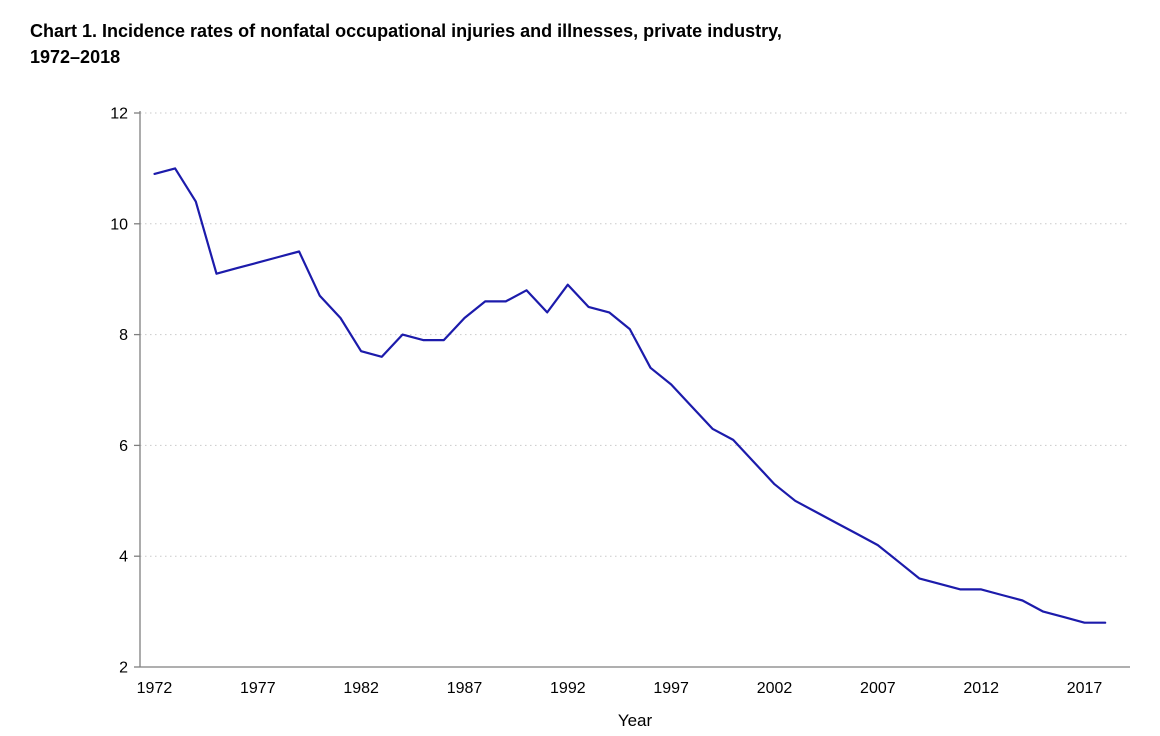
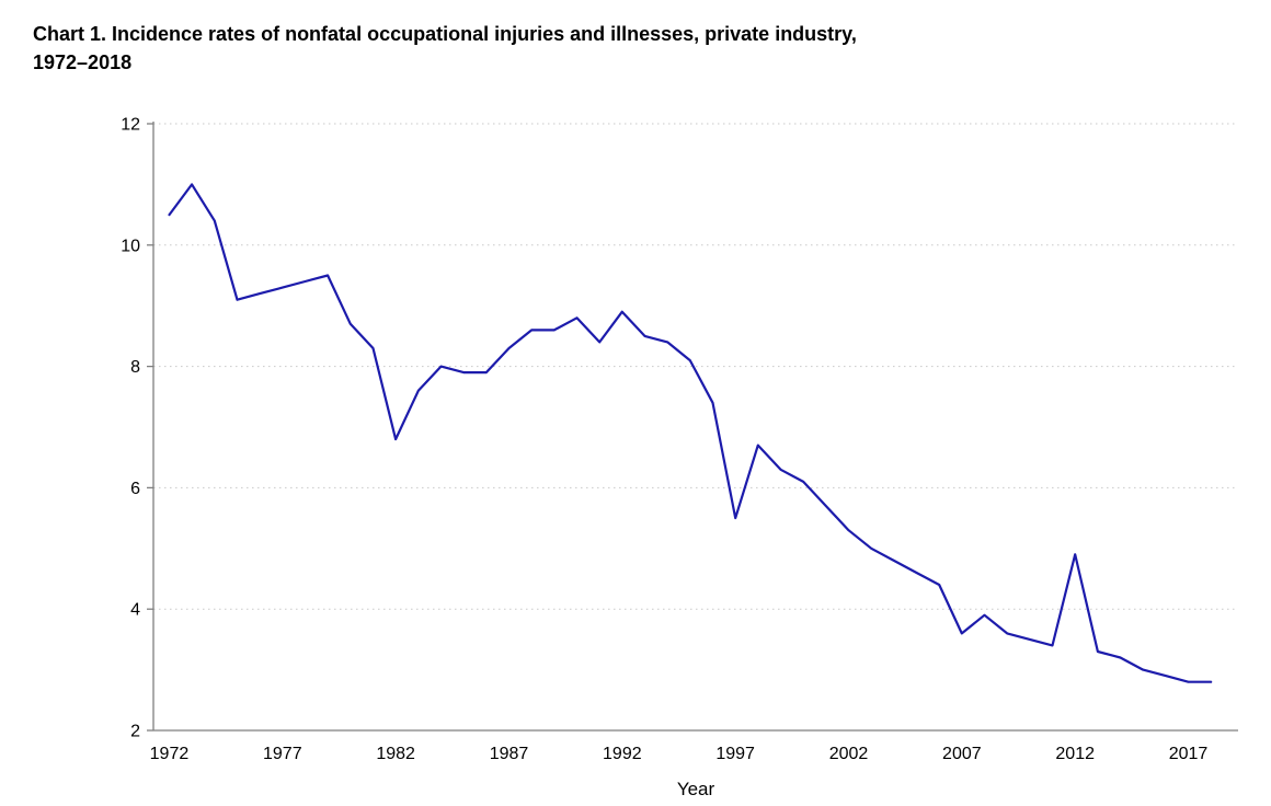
1972: 10.9 -> 10.5
1982: 7.7 -> 6.8
1997: 7.1 -> 5.5
2007: 4.2 -> 3.6
2012: 3.4 -> 4.9
